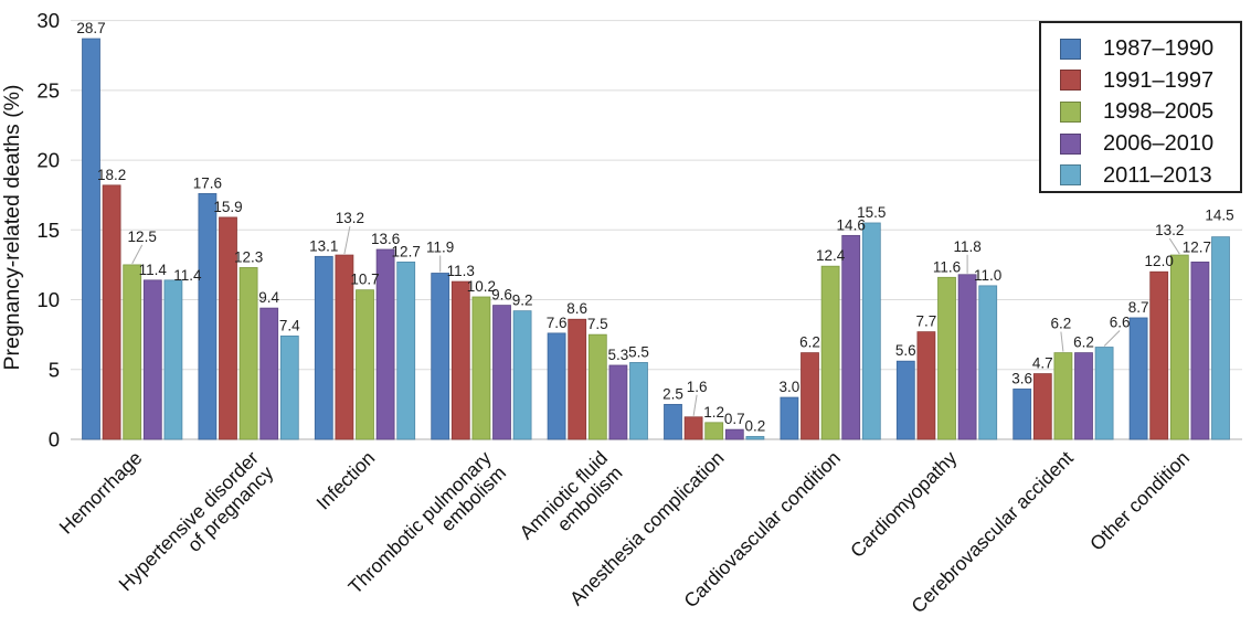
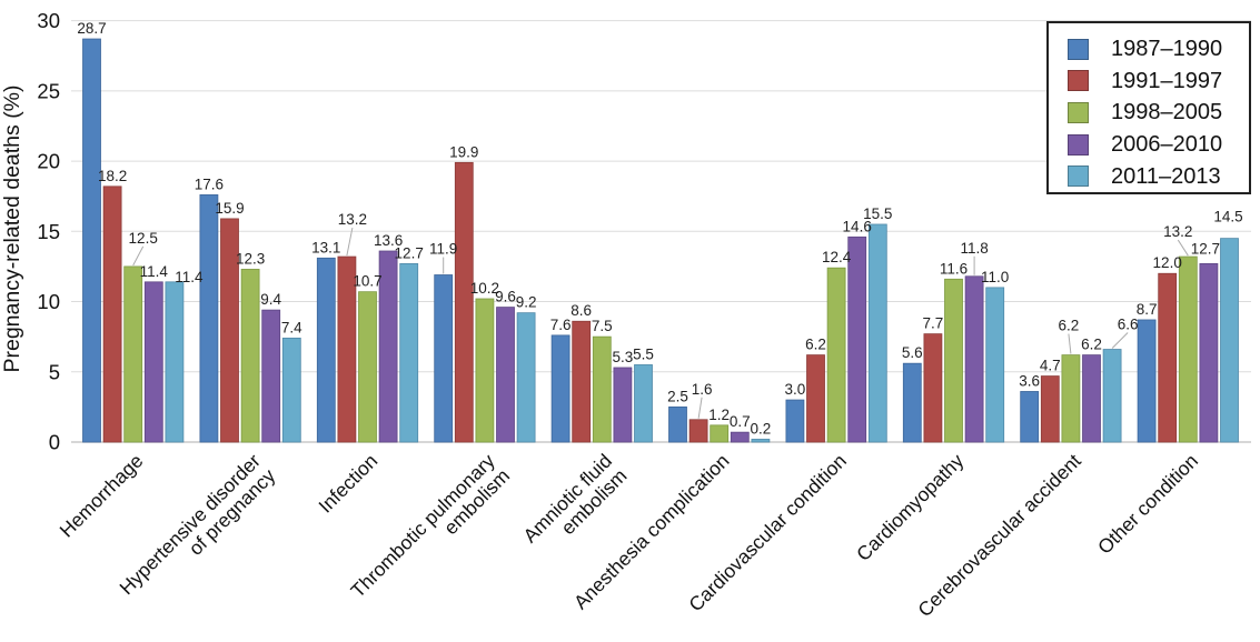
1991–1997/Thrombotic pulmonary embolism: 11.3 -> 19.9
